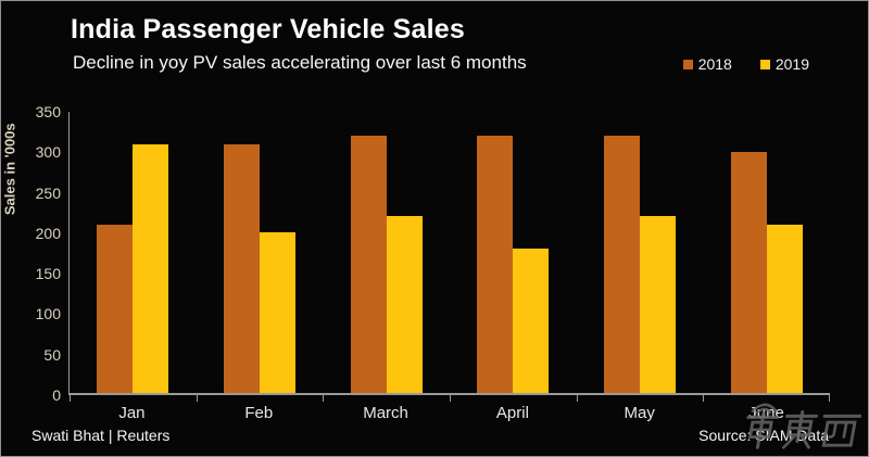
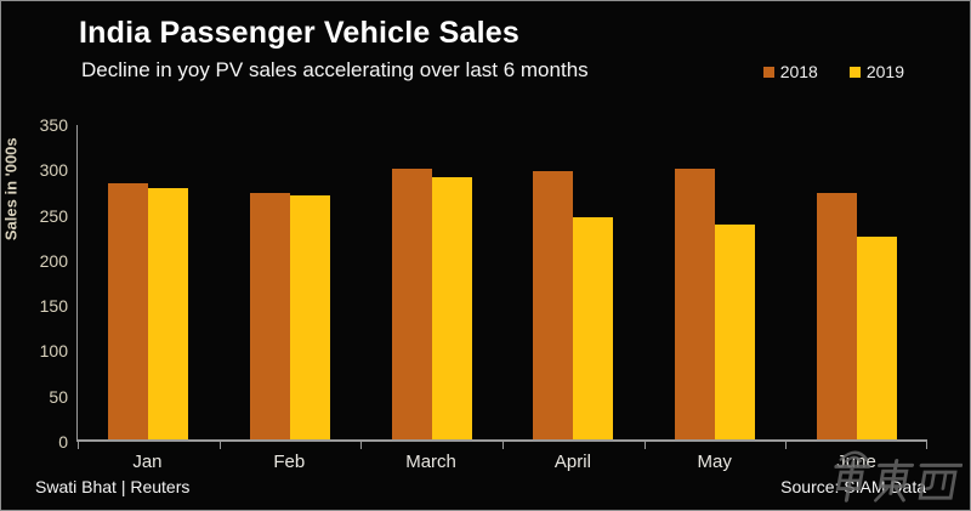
2018/Jan: 210 -> 280
2019/Jan: 310 -> 280
2018/Feb: 310 -> 280
2019/Feb: 200 -> 270
2018/March: 320 -> 300
2019/March: 220 -> 290
2018/April: 320 -> 300
2019/April: 180 -> 250
2018/May: 320 -> 300
2019/May: 220 -> 240
2018/June: 300 -> 270
2019/June: 210 -> 230
